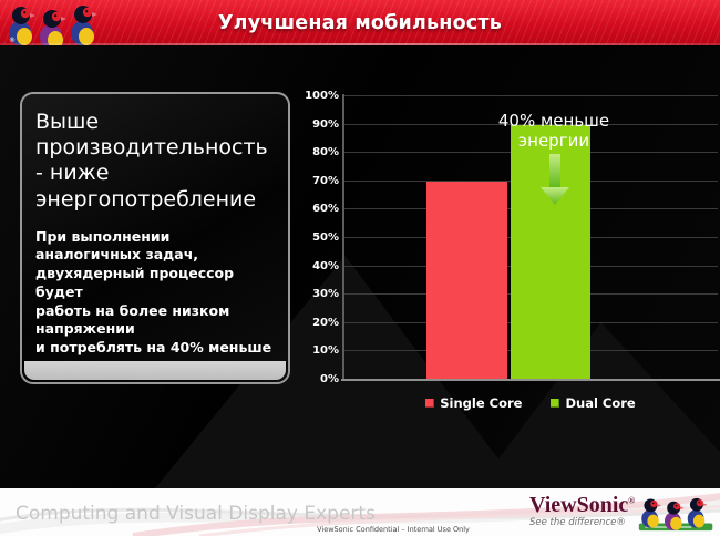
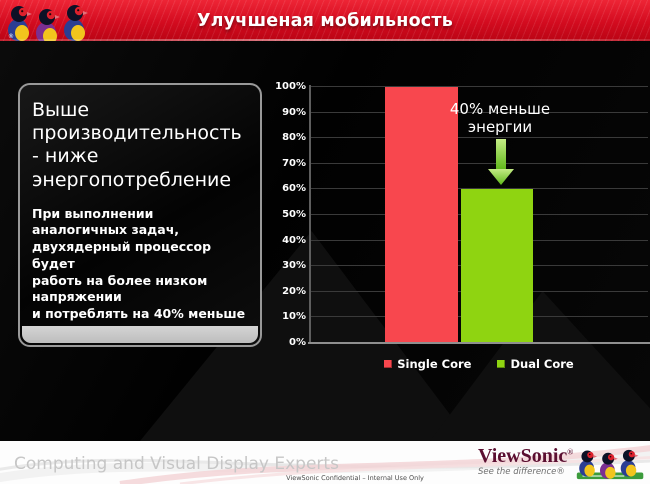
Single Core: 70% -> 100%
Dual Core: 90% -> 60%
